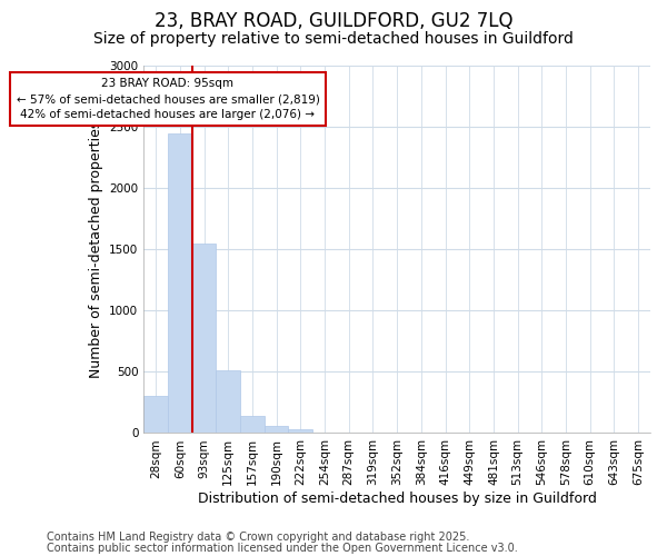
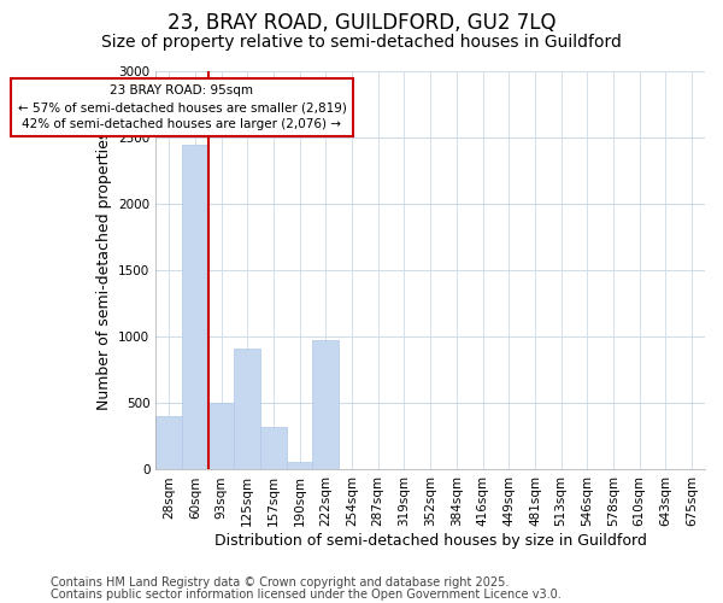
28sqm: 300 -> 400
93sqm: 1550 -> 500
125sqm: 510 -> 910
157sqm: 140 -> 320
222sqm: 30 -> 980
